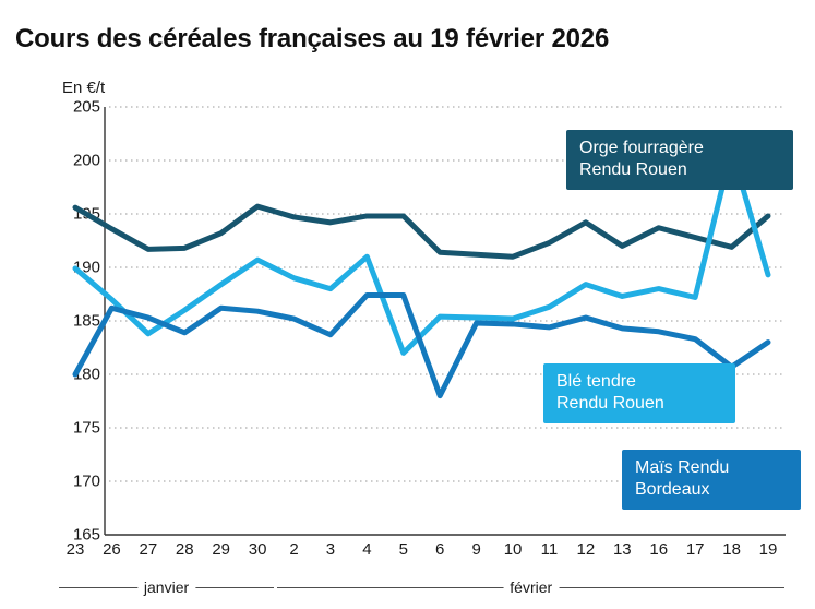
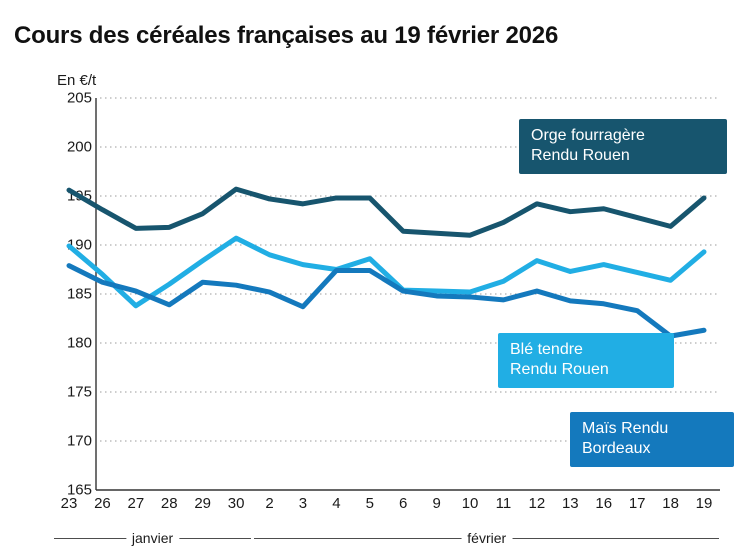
Maïs Rendu Bordeaux/23: 180 -> 188
Blé tendre Rendu Rouen/4: 191 -> 188
Blé tendre Rendu Rouen/5: 182 -> 189
Maïs Rendu Bordeaux/6: 178 -> 185
Orge fourragère Rendu Rouen/13: 192 -> 193
Blé tendre Rendu Rouen/18: 201 -> 186
Maïs Rendu Bordeaux/19: 183 -> 181
